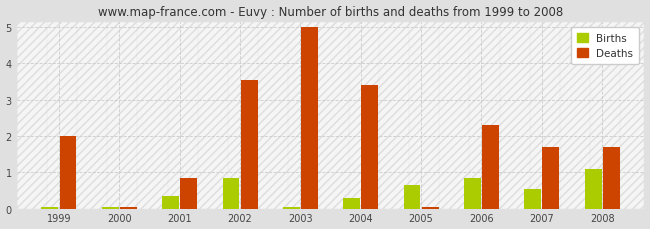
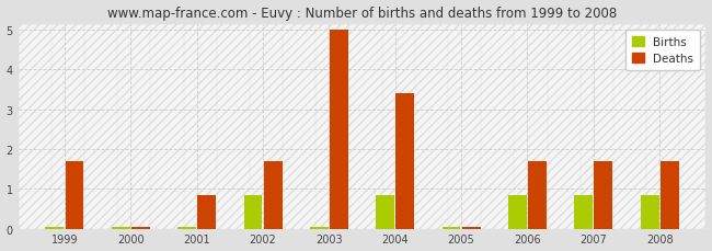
Deaths/1999: 2.00 -> 1.70
Births/2001: 0.35 -> 0.04
Deaths/2002: 3.55 -> 1.70
Births/2004: 0.30 -> 0.85
Births/2005: 0.65 -> 0.04
Deaths/2006: 2.30 -> 1.70
Births/2007: 0.55 -> 0.85
Births/2008: 1.10 -> 0.85
